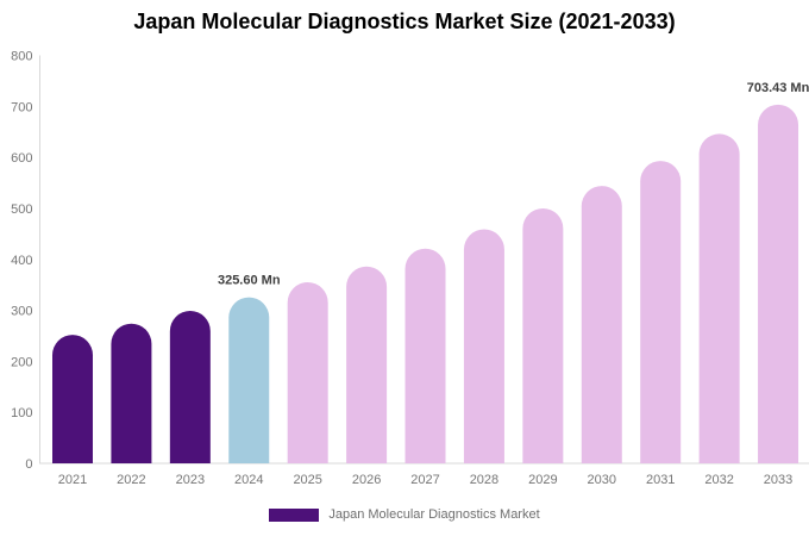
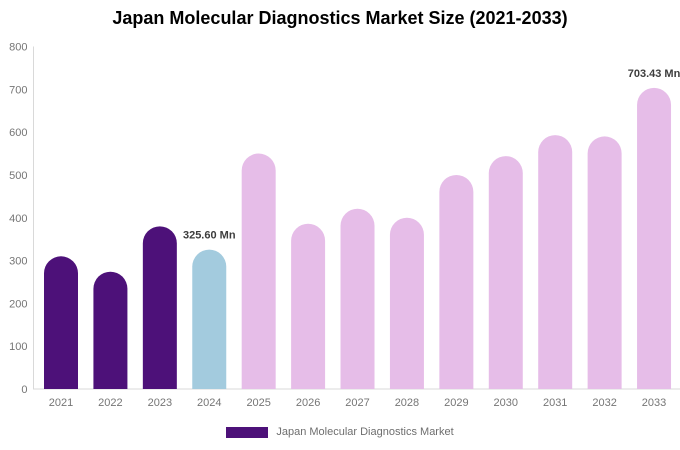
2021: 250 -> 310
2023: 300 -> 380
2025: 360 -> 550
2028: 460 -> 400
2032: 650 -> 590
